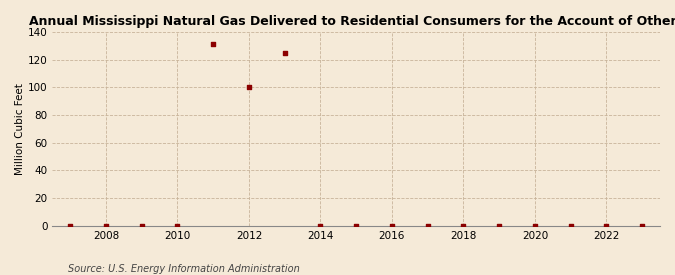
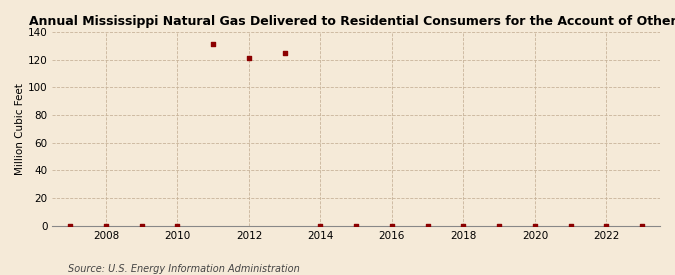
2012: 100 -> 121
